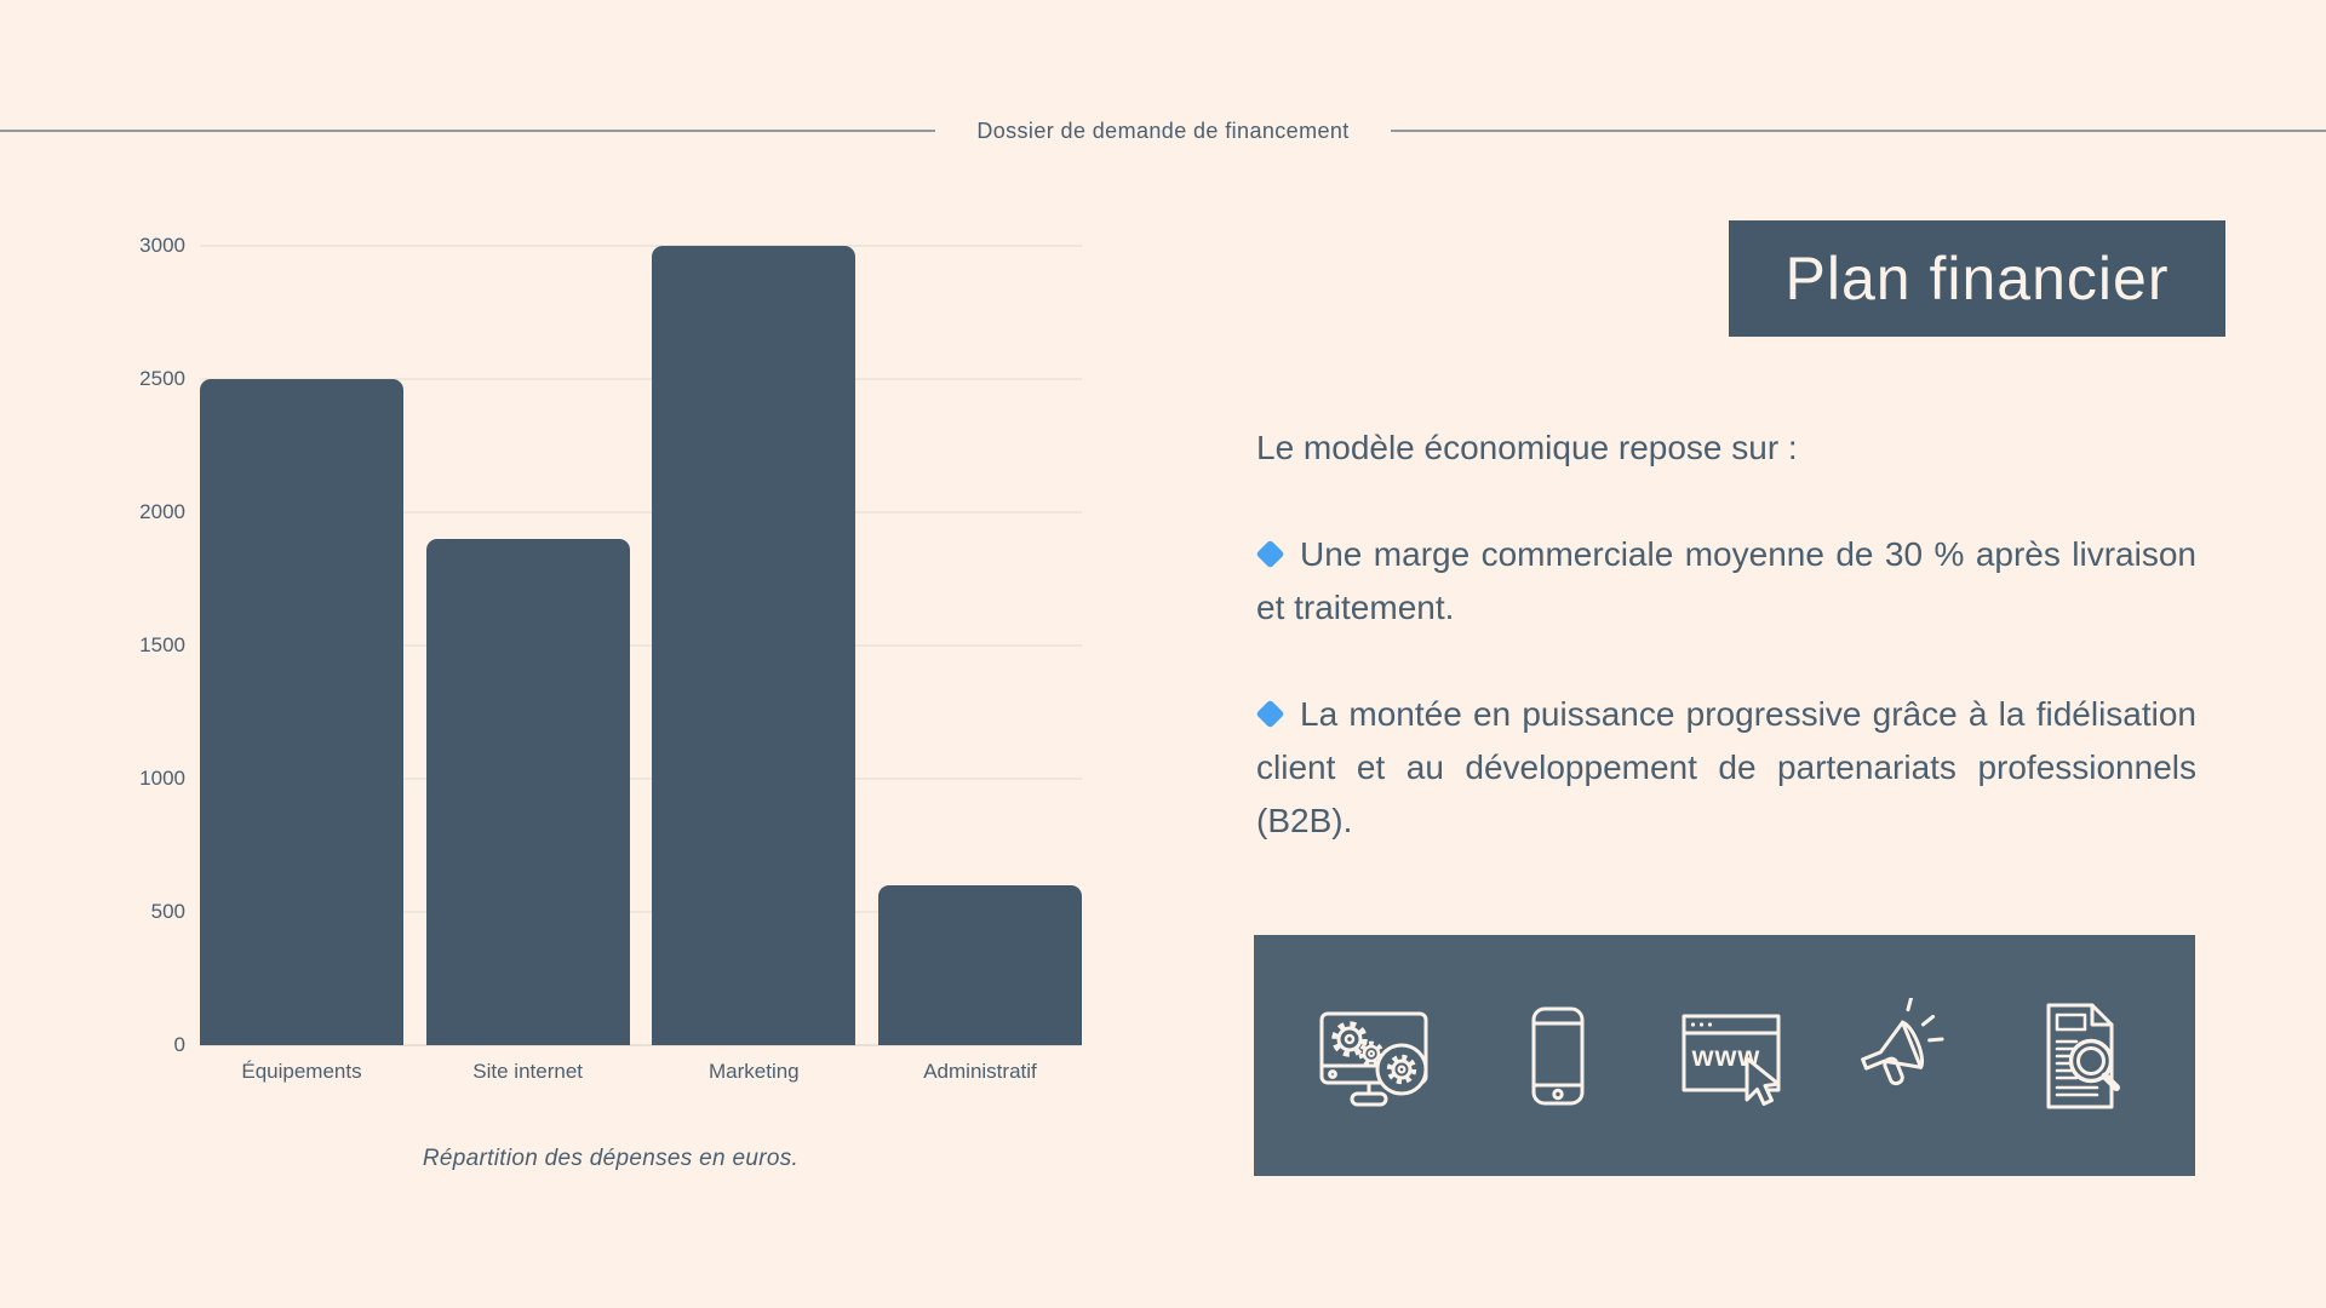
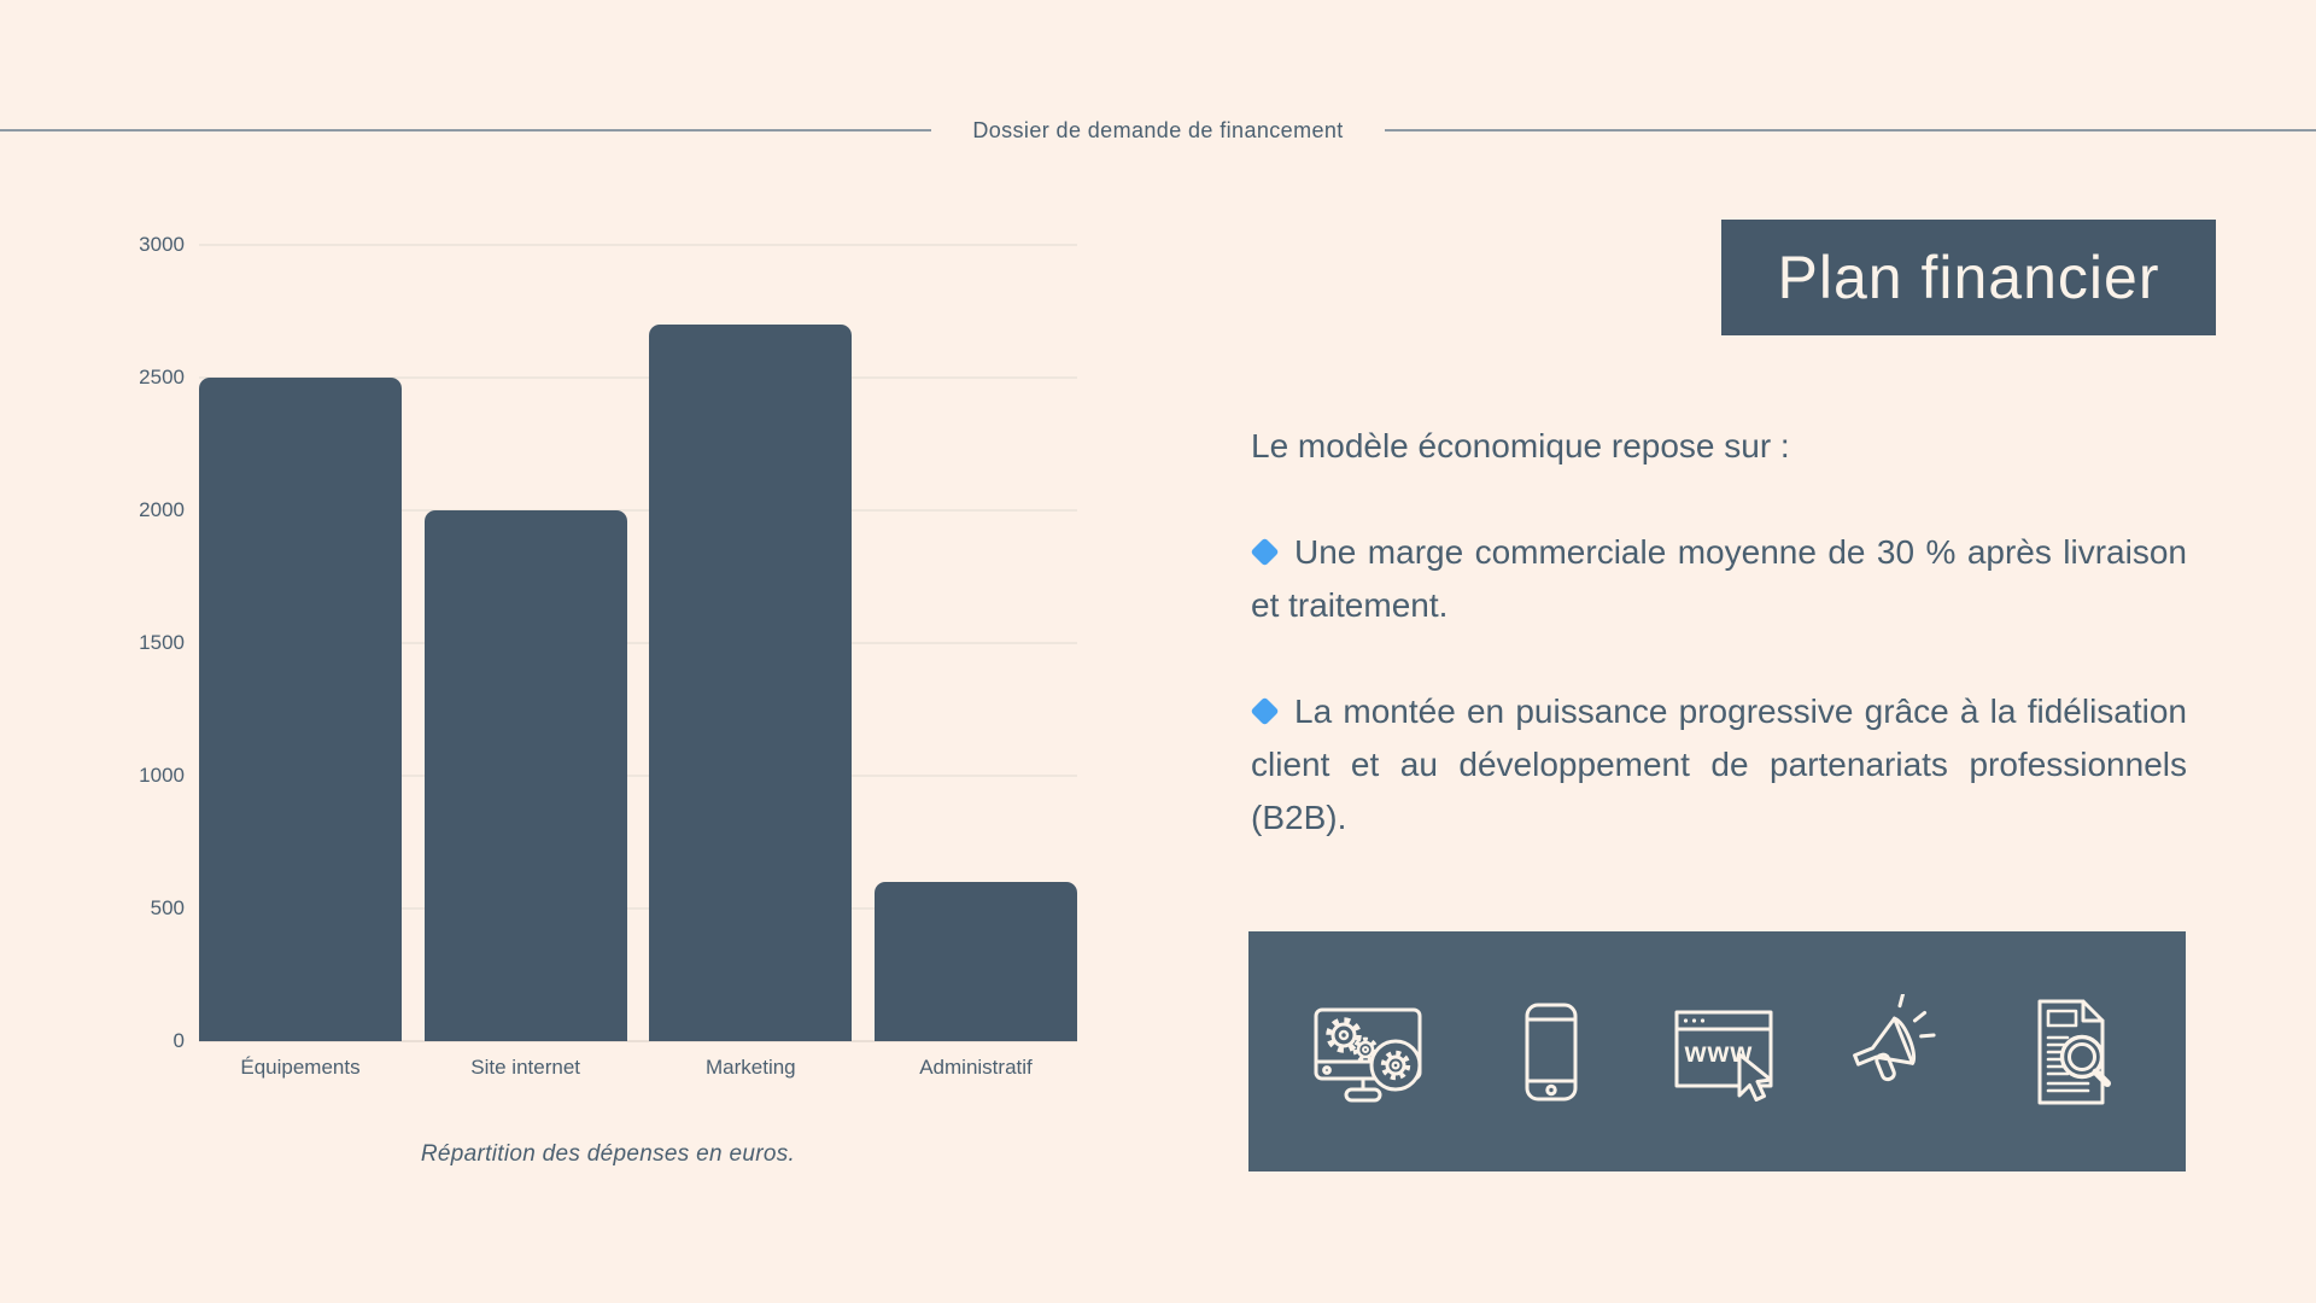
Site internet: 1900 -> 2000
Marketing: 3000 -> 2700
